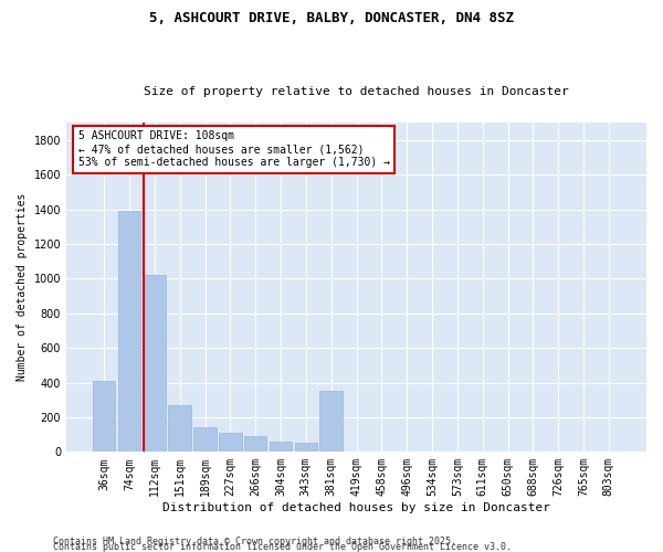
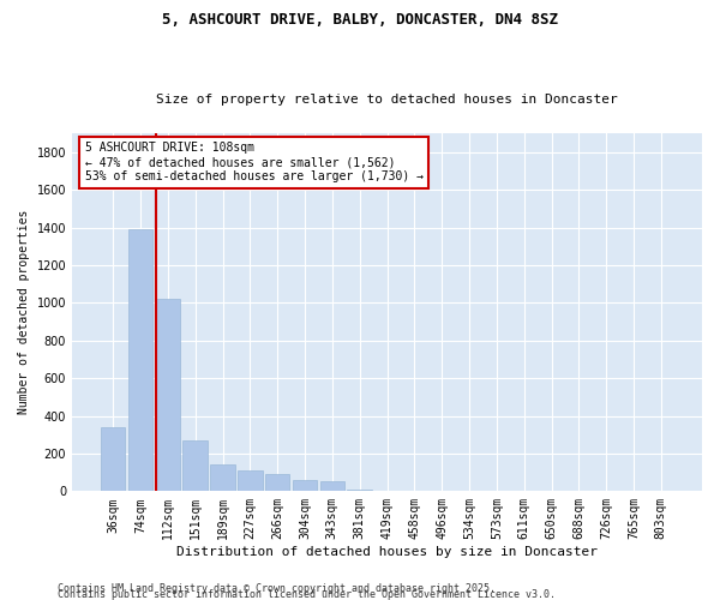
36sqm: 410 -> 340
381sqm: 350 -> 10
